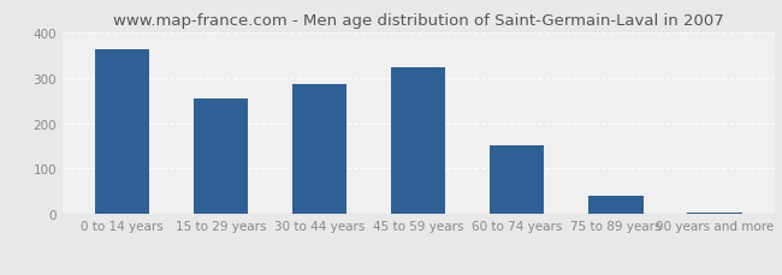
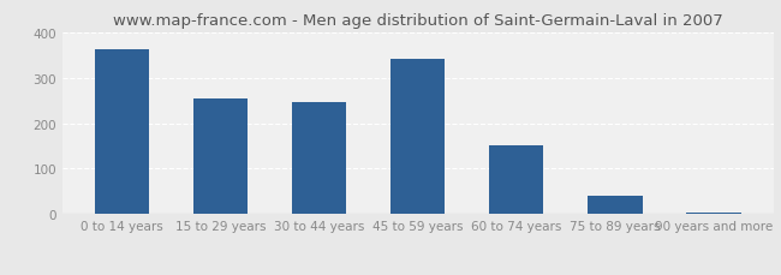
30 to 44 years: 285 -> 245
45 to 59 years: 323 -> 340
